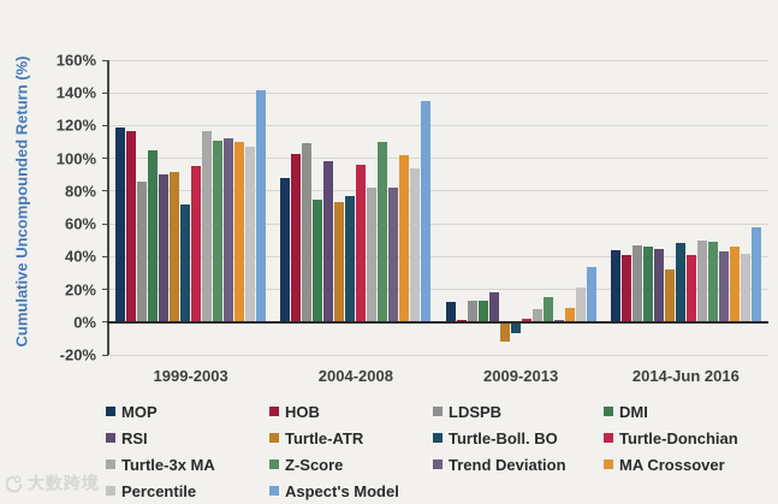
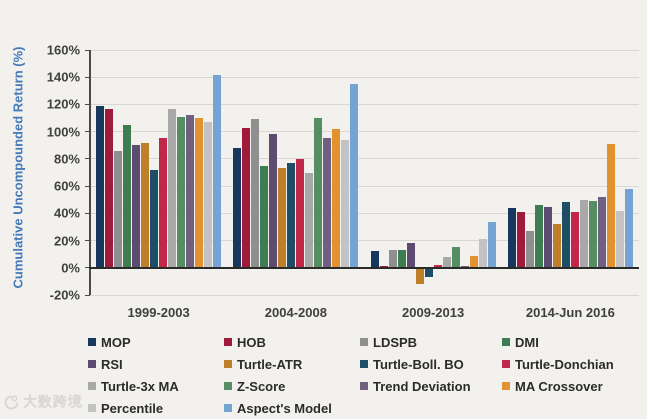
Turtle-Donchian/2004-2008: 96% -> 80%
Turtle-3x MA/2004-2008: 82% -> 70%
Trend Deviation/2004-2008: 82% -> 95%
LDSPB/2014-Jun 2016: 47% -> 27%
Trend Deviation/2014-Jun 2016: 43% -> 52%
MA Crossover/2014-Jun 2016: 46% -> 91%
